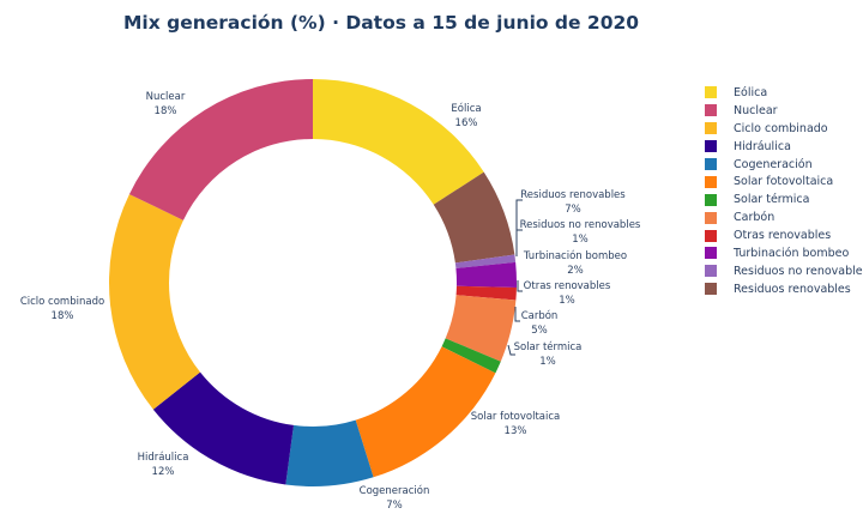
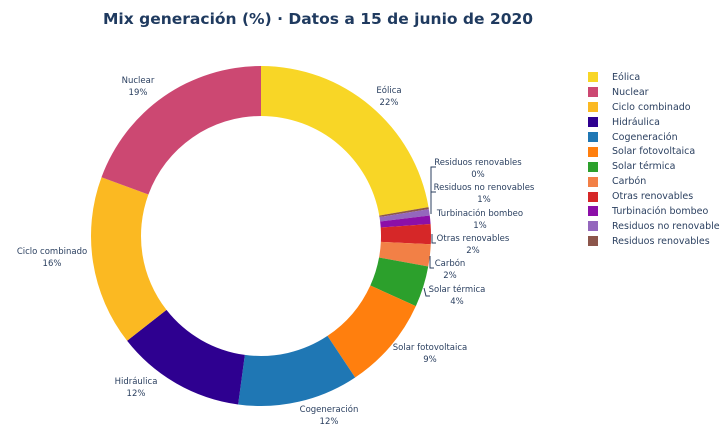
Eólica: 16% -> 22%
Residuos renovables: 7% -> 0%
Turbinación bombeo: 2% -> 1%
Otras renovables: 1% -> 2%
Carbón: 5% -> 2%
Solar térmica: 1% -> 4%
Solar fotovoltaica: 13% -> 9%
Cogeneración: 7% -> 12%
Ciclo combinado: 18% -> 16%
Nuclear: 18% -> 19%
